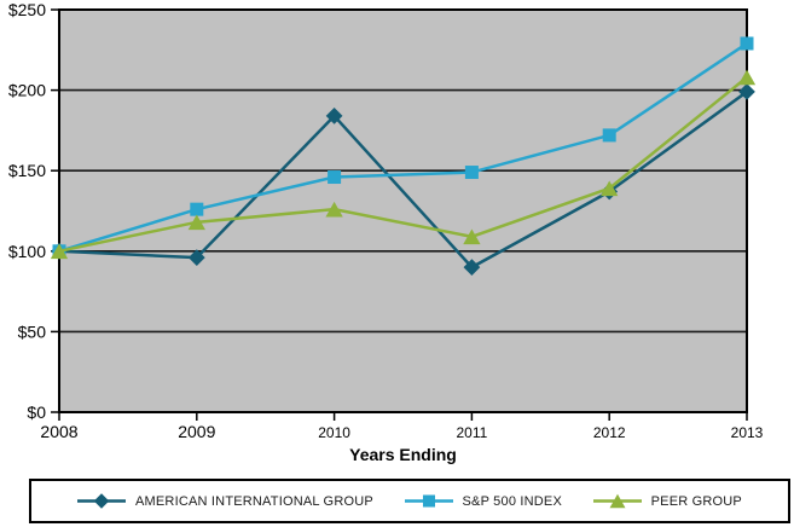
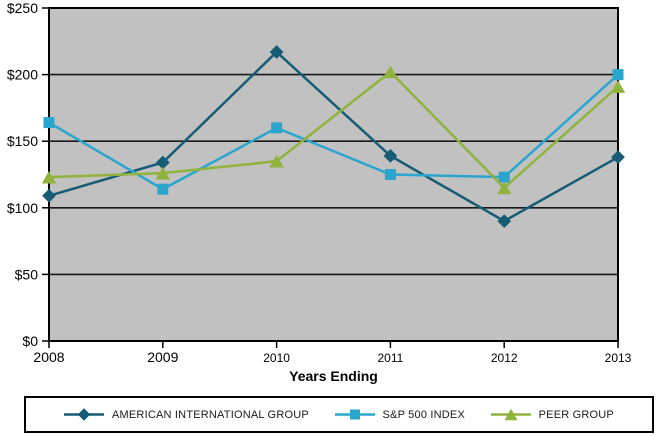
AMERICAN INTERNATIONAL GROUP/2008: $100 -> $109
S&P 500 INDEX/2008: $100 -> $164
PEER GROUP/2008: $100 -> $123
AMERICAN INTERNATIONAL GROUP/2009: $96 -> $134
S&P 500 INDEX/2009: $126 -> $114
PEER GROUP/2009: $118 -> $126
AMERICAN INTERNATIONAL GROUP/2010: $184 -> $217
S&P 500 INDEX/2010: $146 -> $160
PEER GROUP/2010: $126 -> $135
AMERICAN INTERNATIONAL GROUP/2011: $90 -> $139
S&P 500 INDEX/2011: $149 -> $125
PEER GROUP/2011: $109 -> $202
AMERICAN INTERNATIONAL GROUP/2012: $137 -> $90
S&P 500 INDEX/2012: $172 -> $123
PEER GROUP/2012: $139 -> $115
AMERICAN INTERNATIONAL GROUP/2013: $199 -> $138
S&P 500 INDEX/2013: $229 -> $200
PEER GROUP/2013: $208 -> $191
